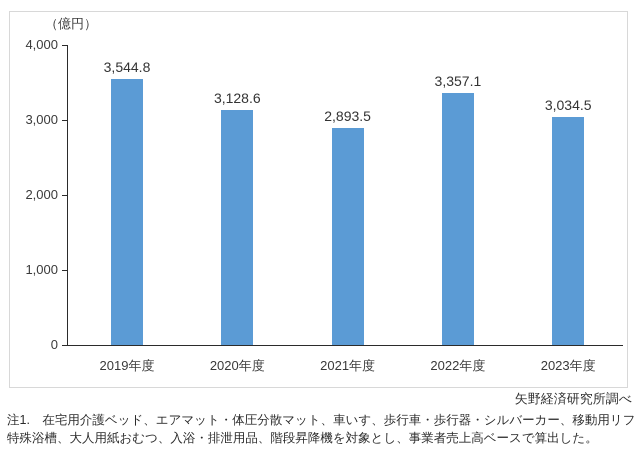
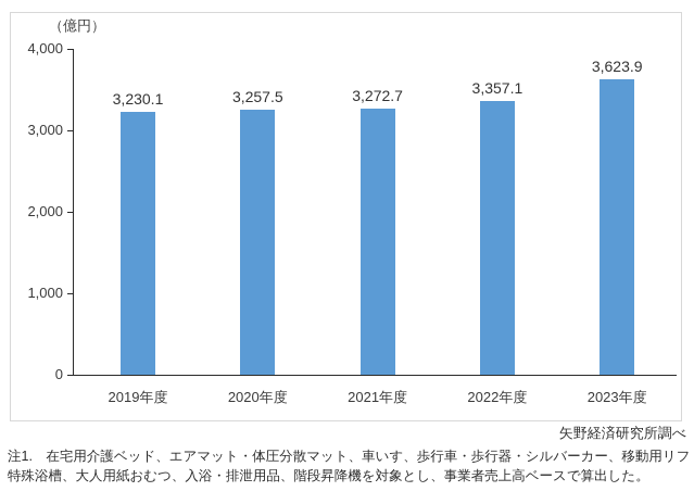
2019年度: 3,544.8 -> 3,230.1
2020年度: 3,128.6 -> 3,257.5
2021年度: 2,893.5 -> 3,272.7
2023年度: 3,034.5 -> 3,623.9
